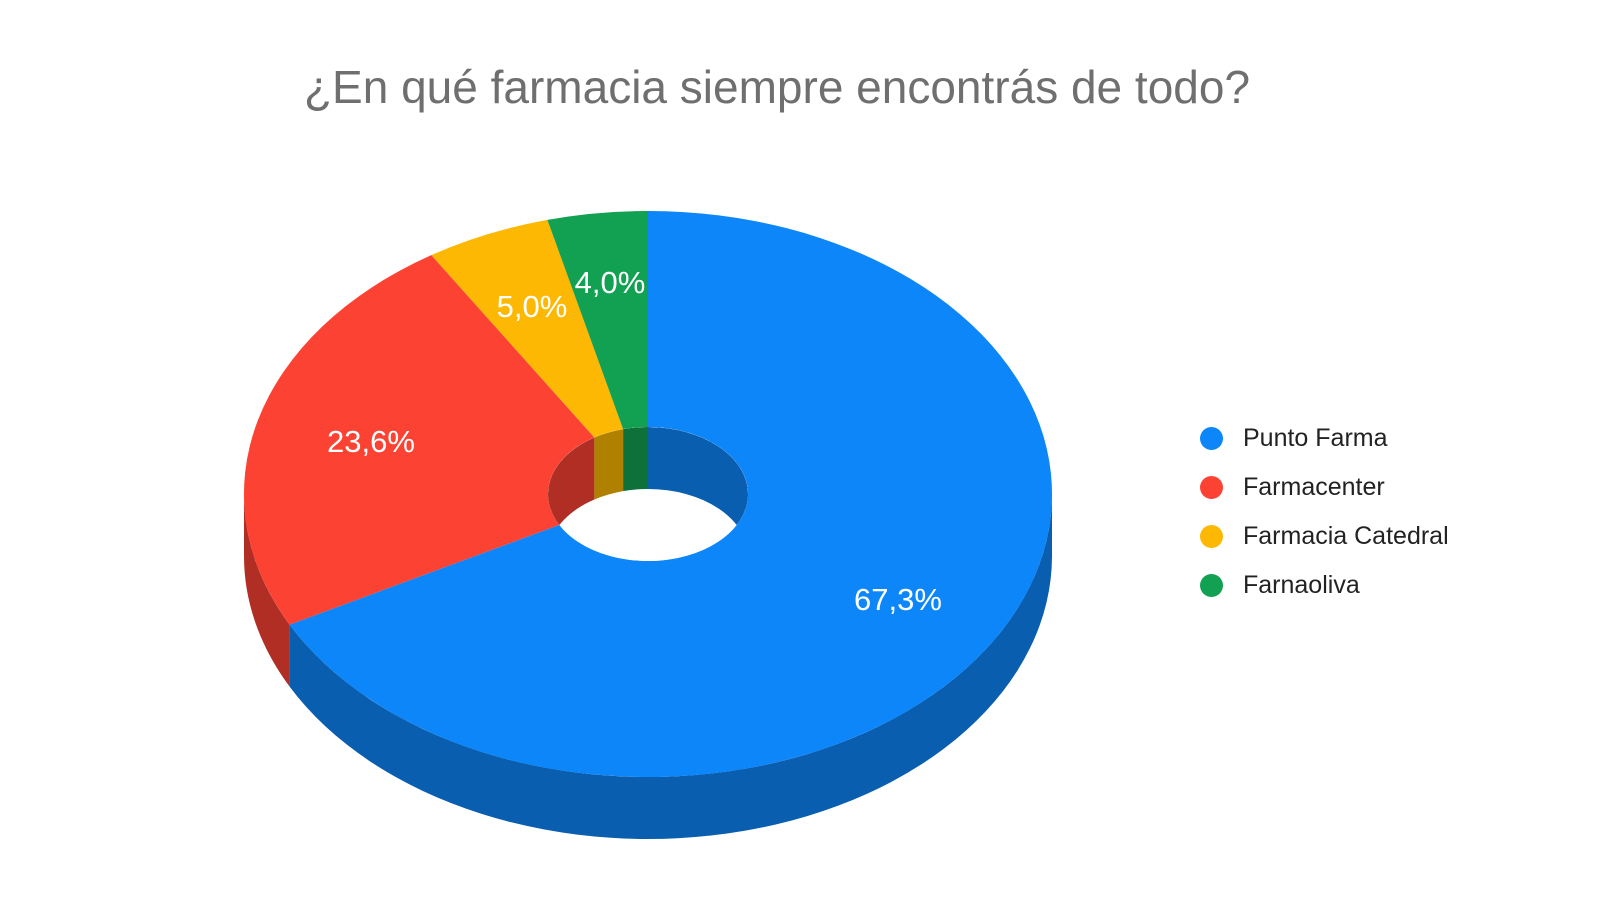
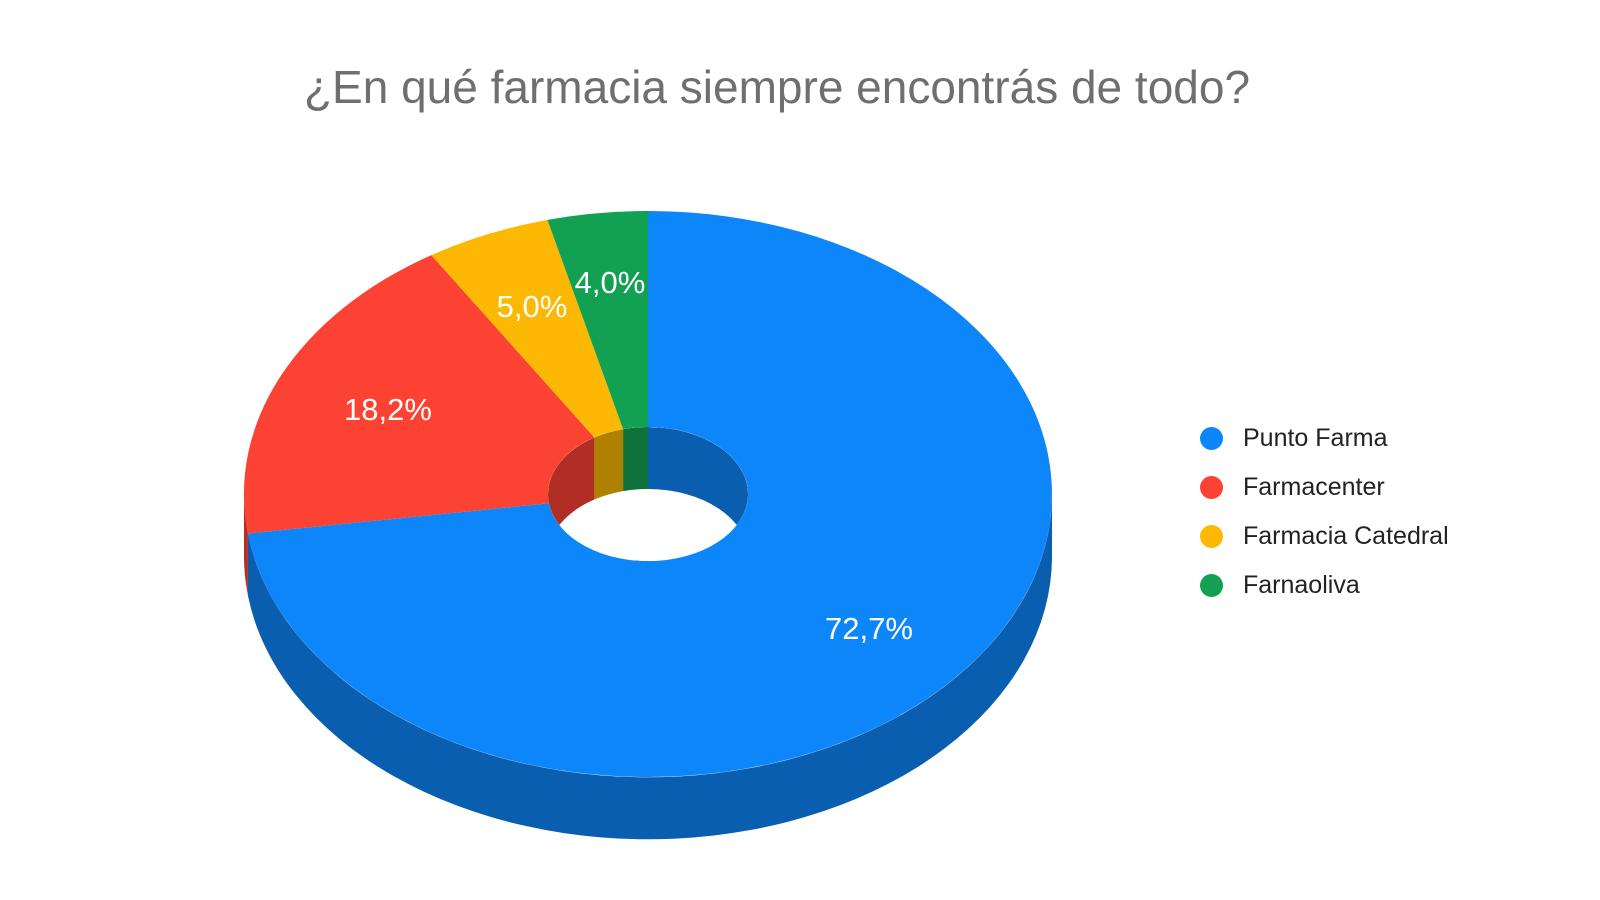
Punto Farma: 67,3% -> 72,7%
Farmacenter: 23,6% -> 18,2%
